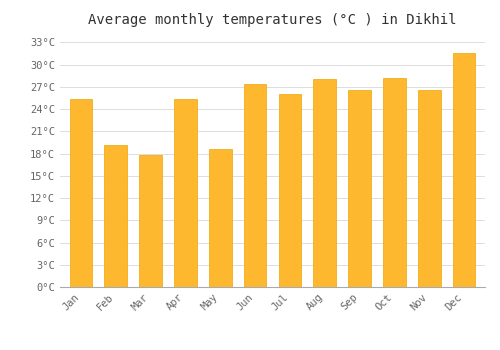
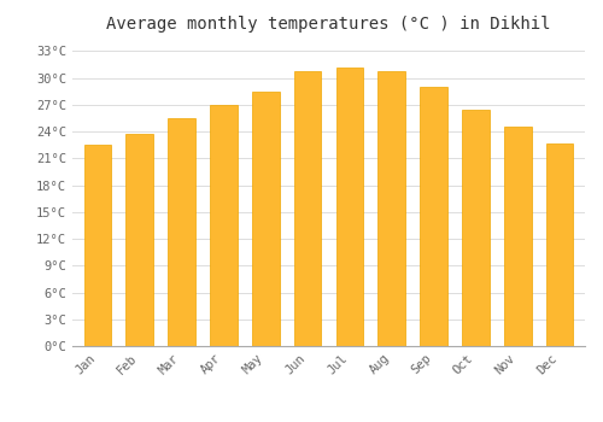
Jan: 25.4°C -> 22.5°C
Feb: 19.2°C -> 23.8°C
Mar: 17.8°C -> 25.5°C
Apr: 25.4°C -> 27.0°C
May: 18.6°C -> 28.5°C
Jun: 27.4°C -> 30.8°C
Jul: 26.0°C -> 31.2°C
Aug: 28.0°C -> 30.7°C
Sep: 26.6°C -> 29.0°C
Oct: 28.2°C -> 26.5°C
Nov: 26.6°C -> 24.5°C
Dec: 31.6°C -> 22.7°C
